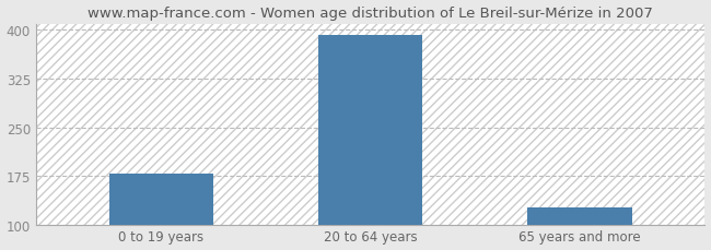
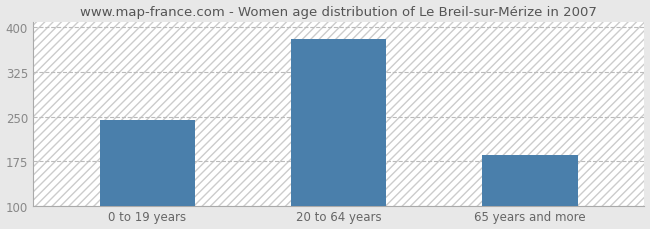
0 to 19 years: 178 -> 244
20 to 64 years: 393 -> 380
65 years and more: 127 -> 186
